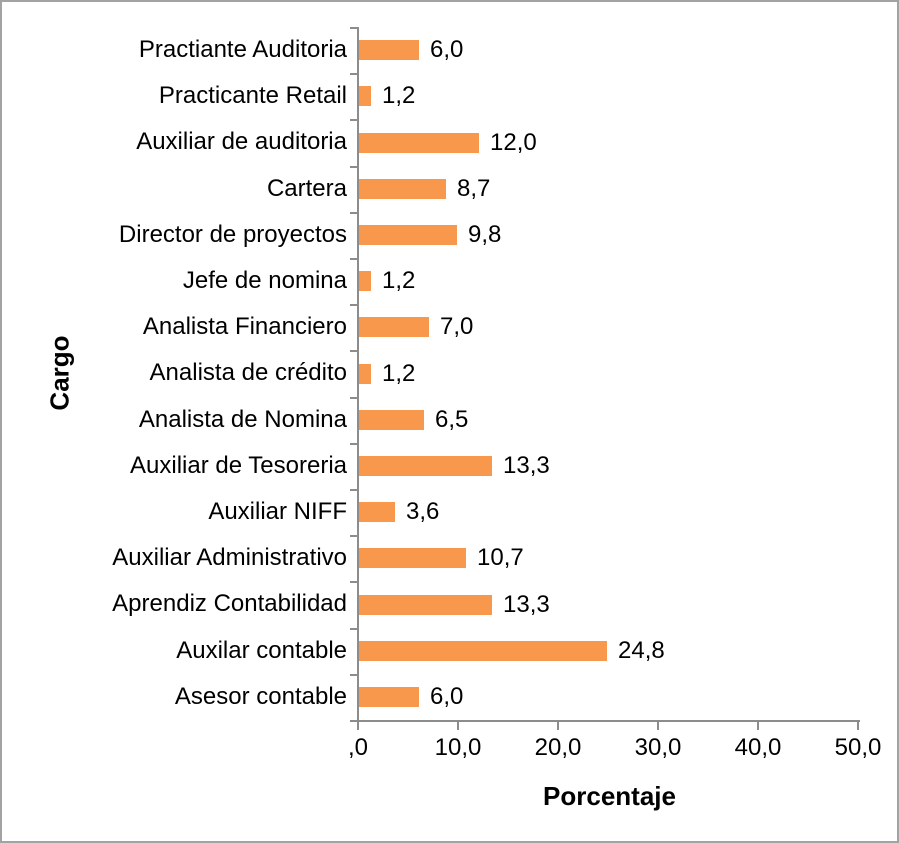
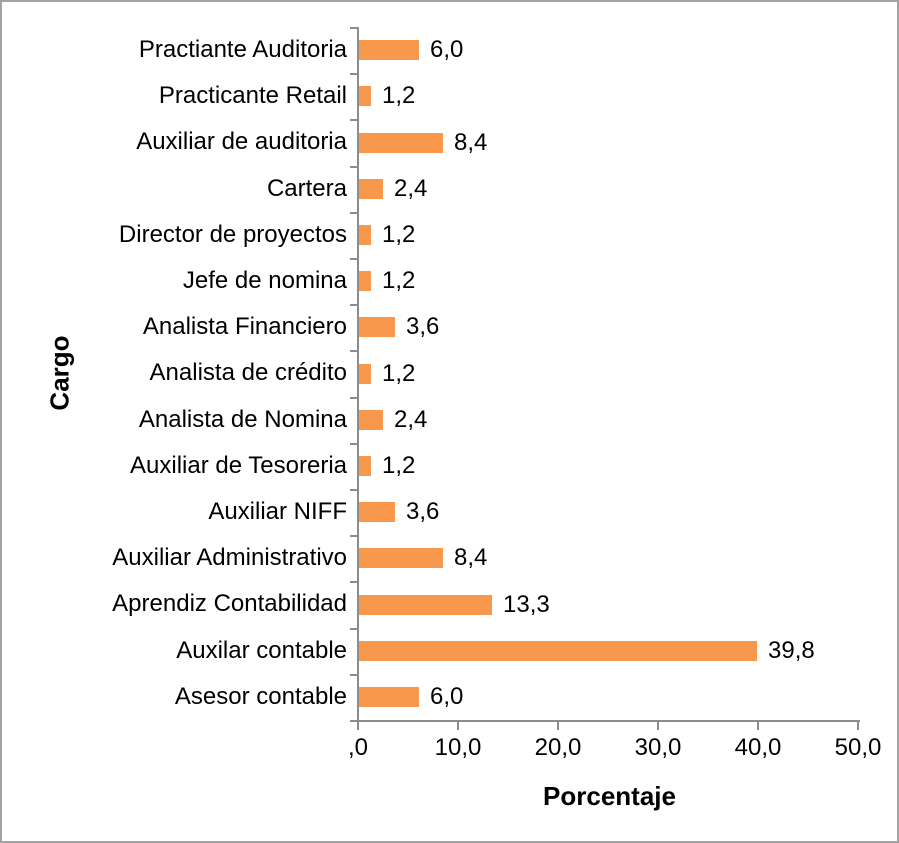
Auxiliar de auditoria: 12,0 -> 8,4
Cartera: 8,7 -> 2,4
Director de proyectos: 9,8 -> 1,2
Analista Financiero: 7,0 -> 3,6
Analista de Nomina: 6,5 -> 2,4
Auxiliar de Tesoreria: 13,3 -> 1,2
Auxiliar Administrativo: 10,7 -> 8,4
Auxilar contable: 24,8 -> 39,8
